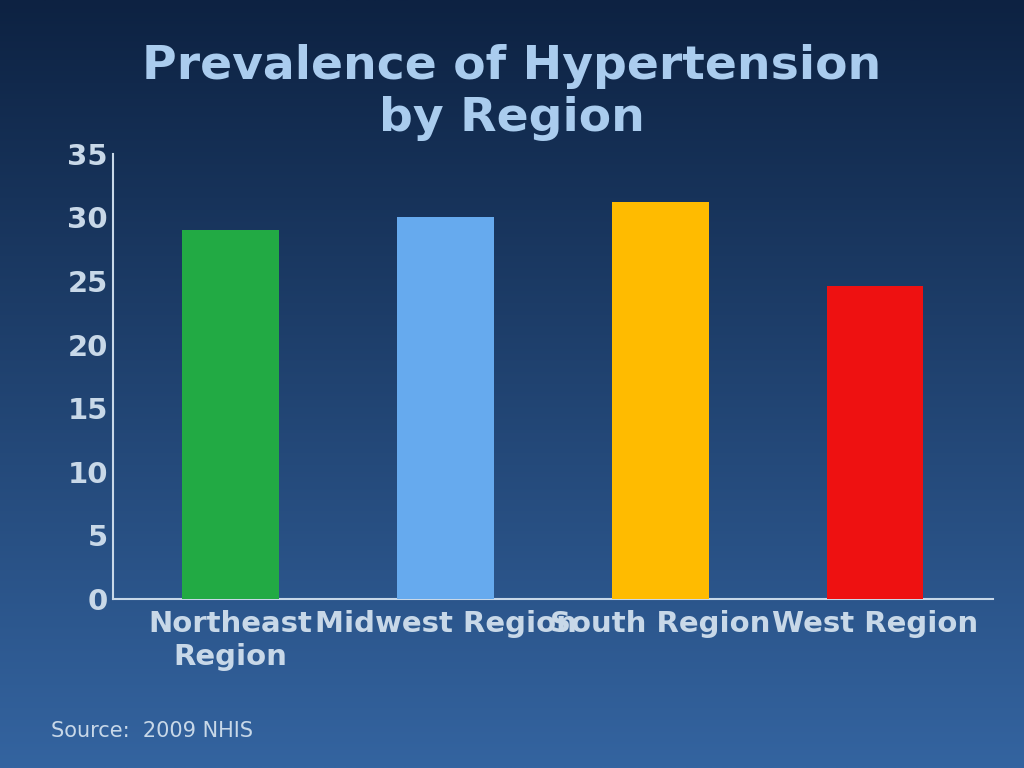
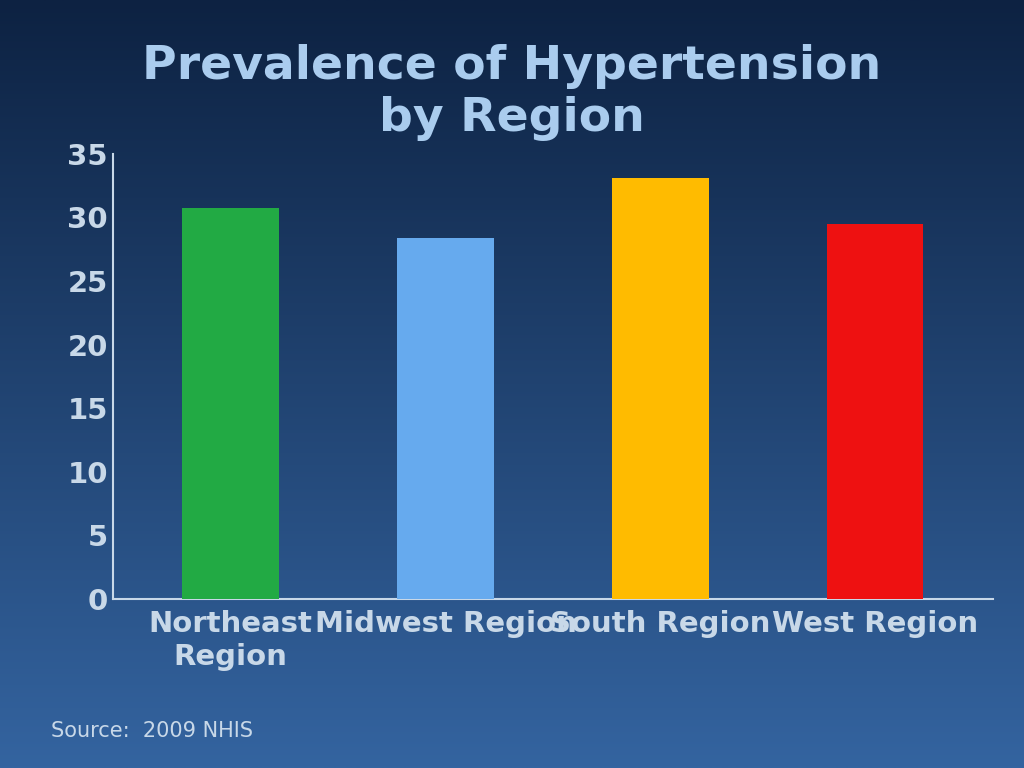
Northeast Region: 29.0 -> 30.7
Midwest Region: 30.0 -> 28.4
South Region: 31.2 -> 33.1
West Region: 24.6 -> 29.5
